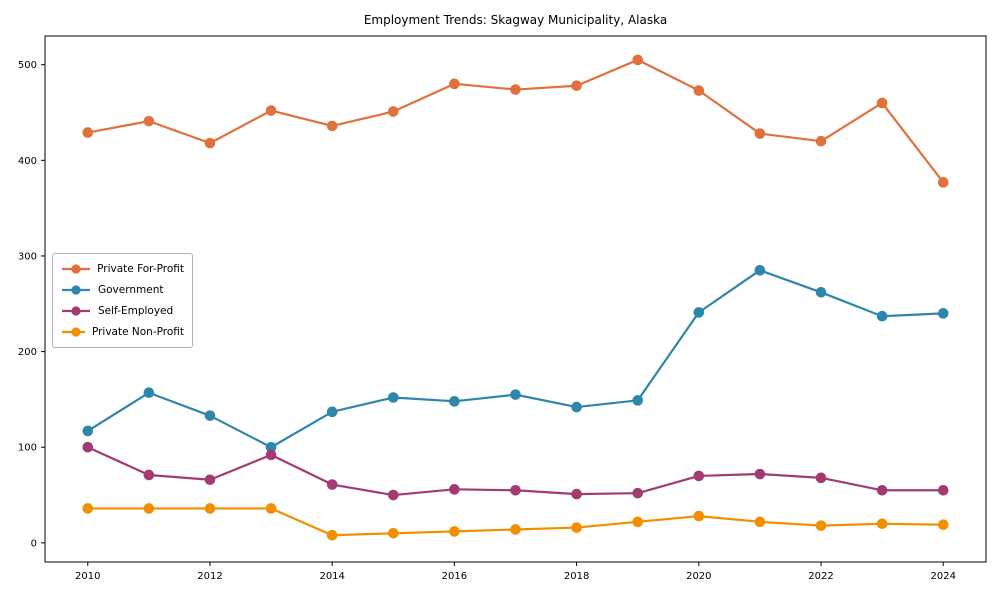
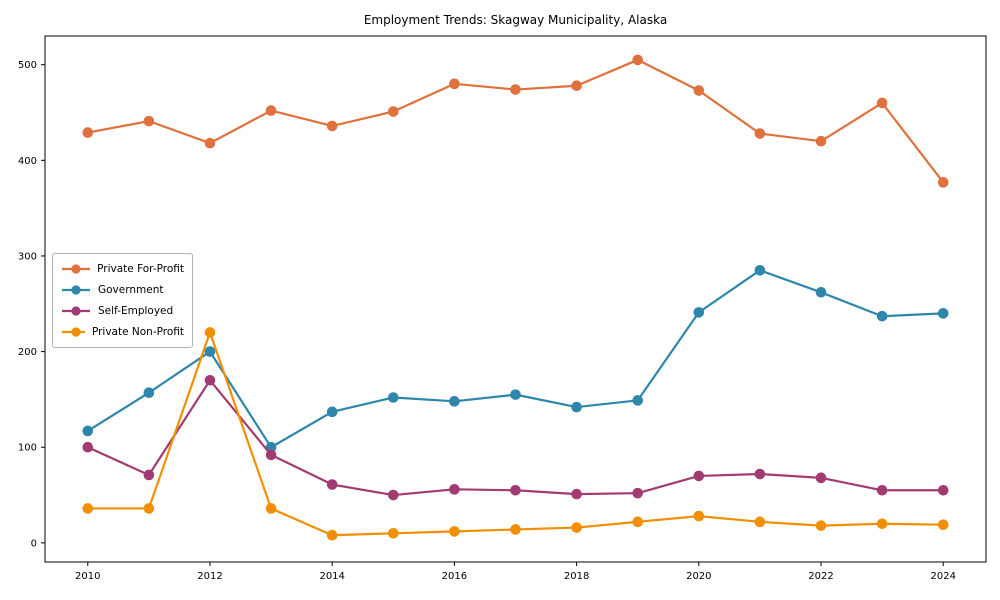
Government/2012: 130 -> 200
Self-Employed/2012: 70 -> 170
Private Non-Profit/2012: 40 -> 220
